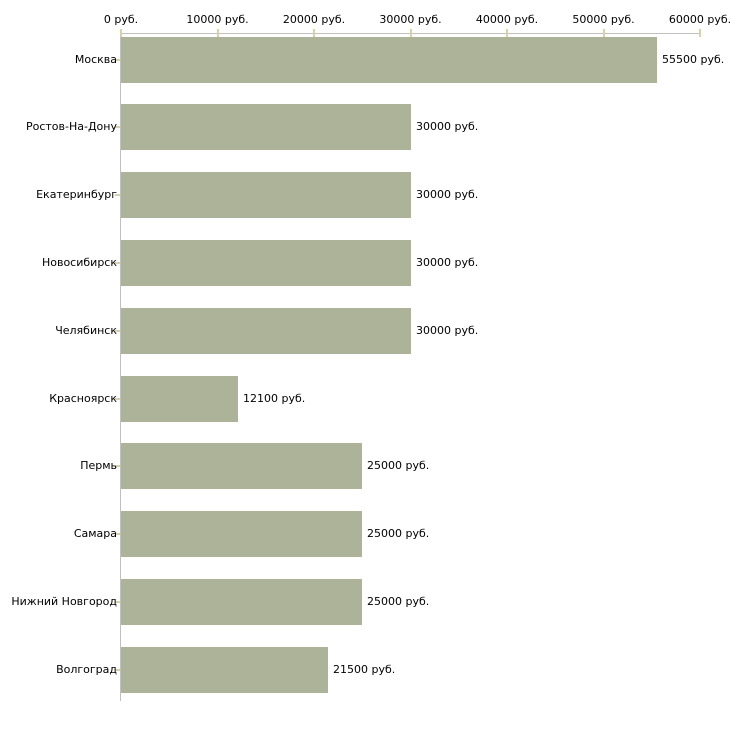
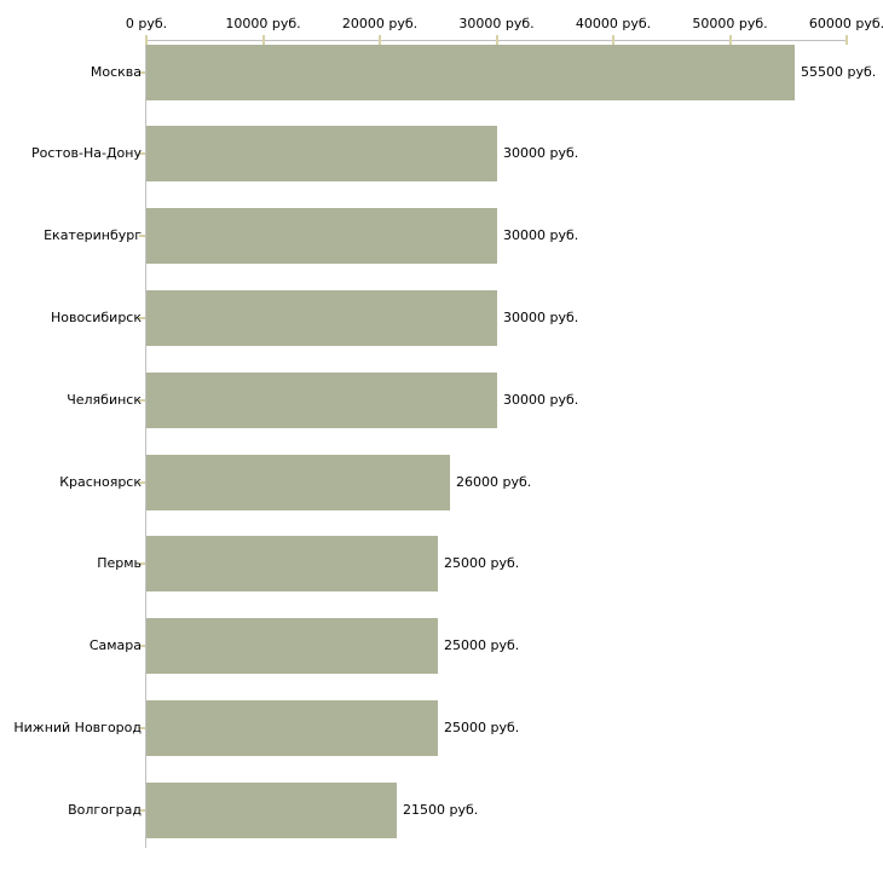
Красноярск: 12100 -> 26000
